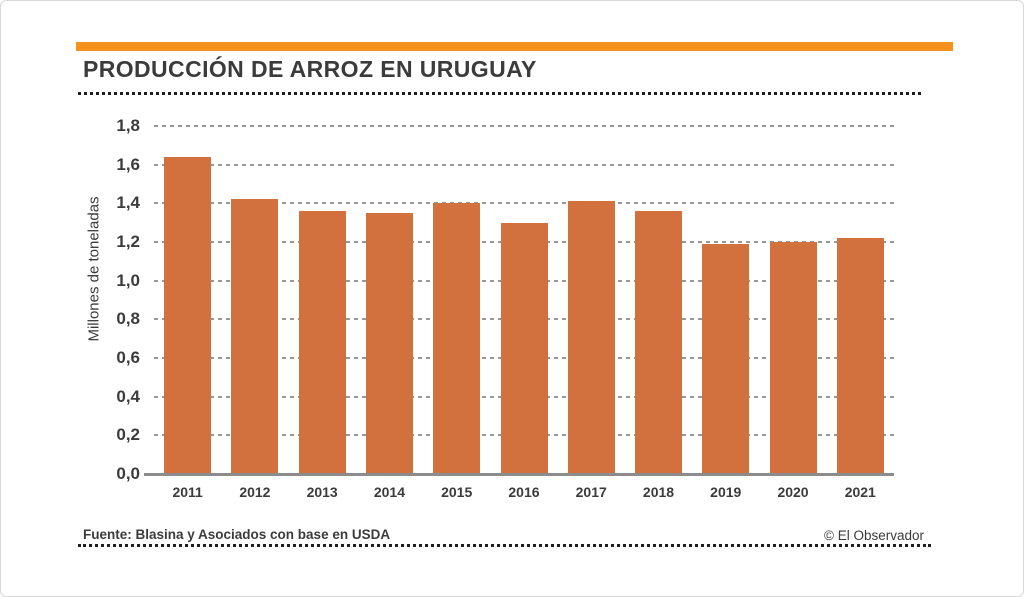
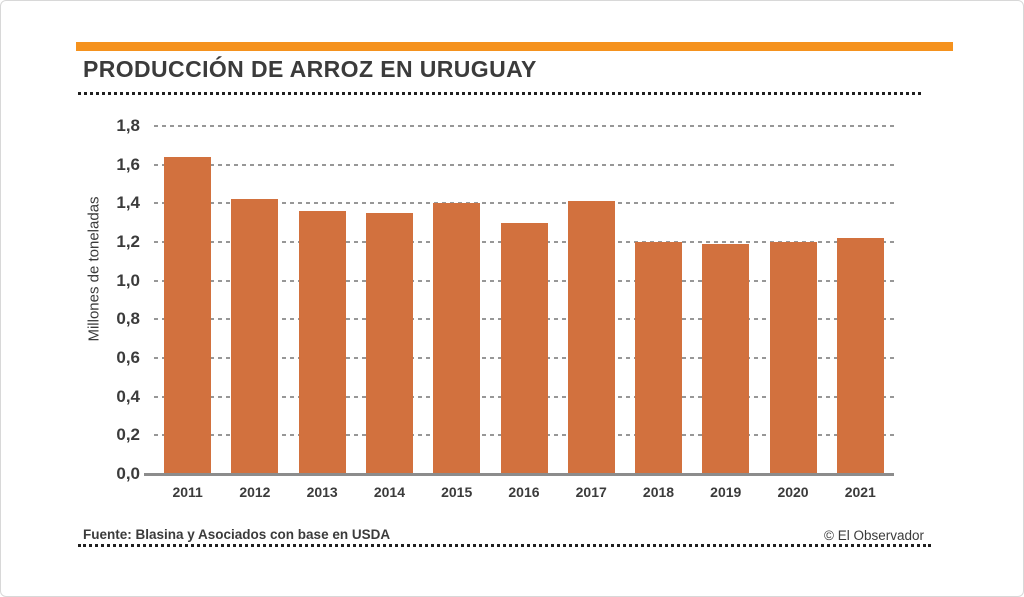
2018: 1,36 -> 1,20
